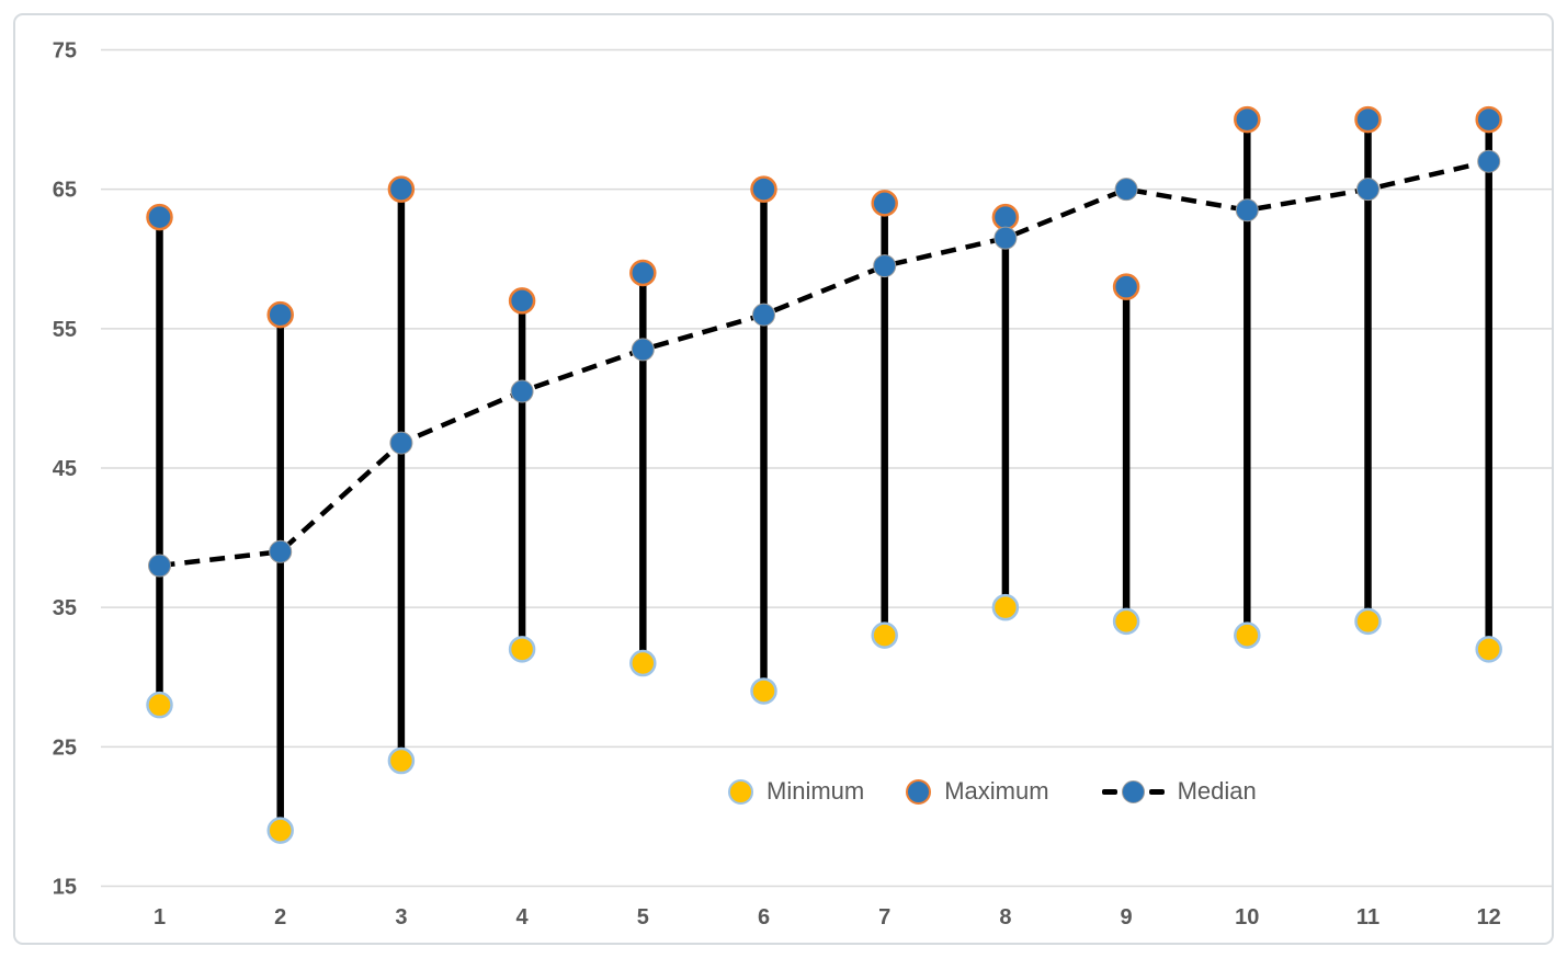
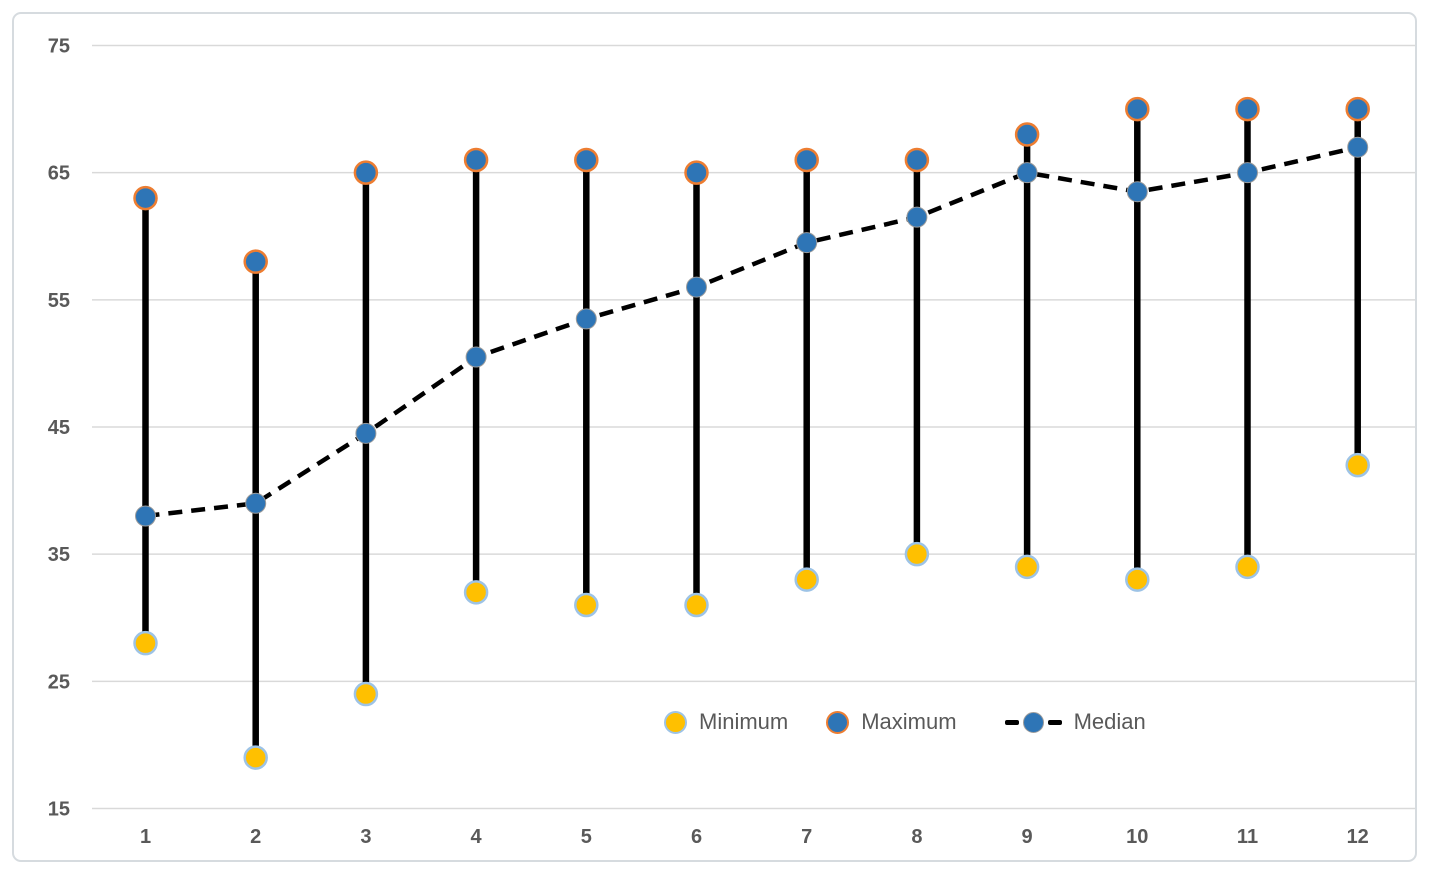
Maximum/2: 56 -> 58
Median/3: 46.8 -> 44.5
Maximum/4: 57 -> 66
Maximum/5: 59 -> 66
Minimum/6: 29 -> 31
Maximum/7: 64 -> 66
Maximum/8: 63 -> 66
Maximum/9: 58 -> 68
Minimum/12: 32 -> 42
